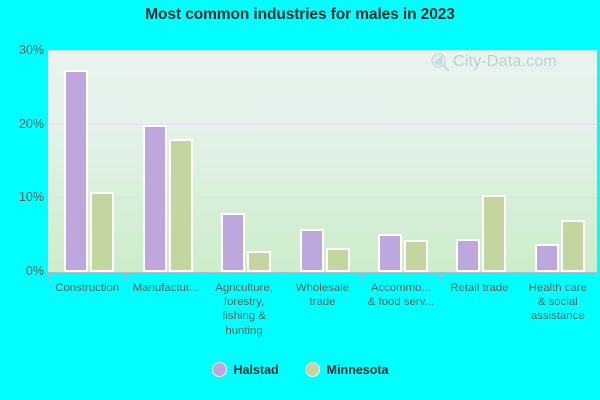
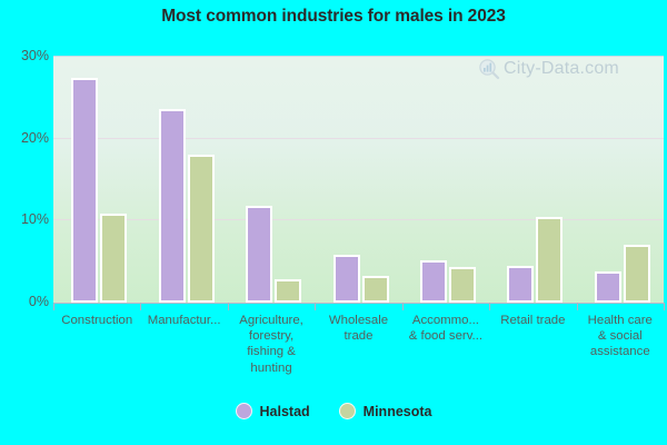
Halstad/Manufactur...: 20% -> 24%
Halstad/Agriculture, forestry, fishing & hunting: 8% -> 12%
